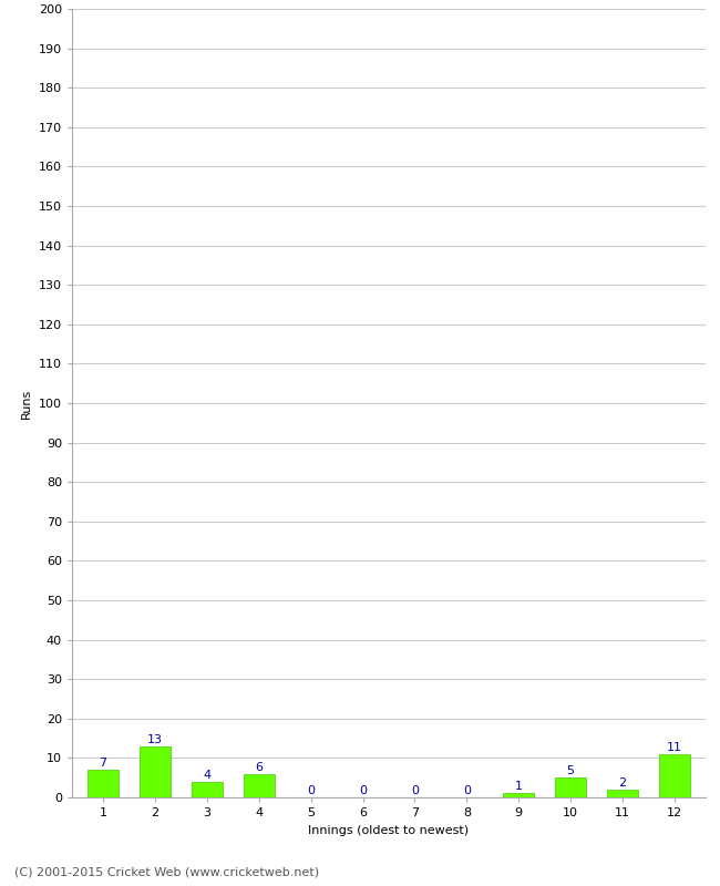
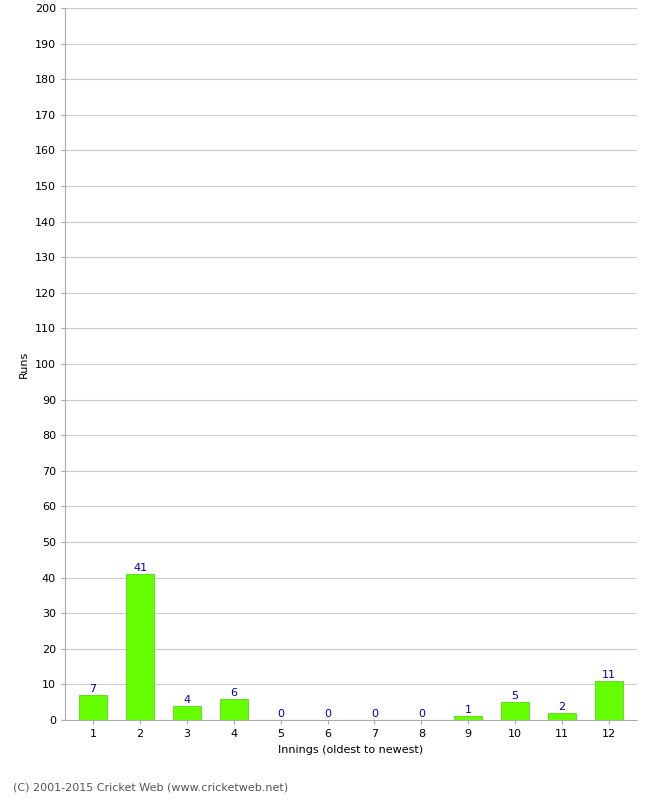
2: 13 -> 41
